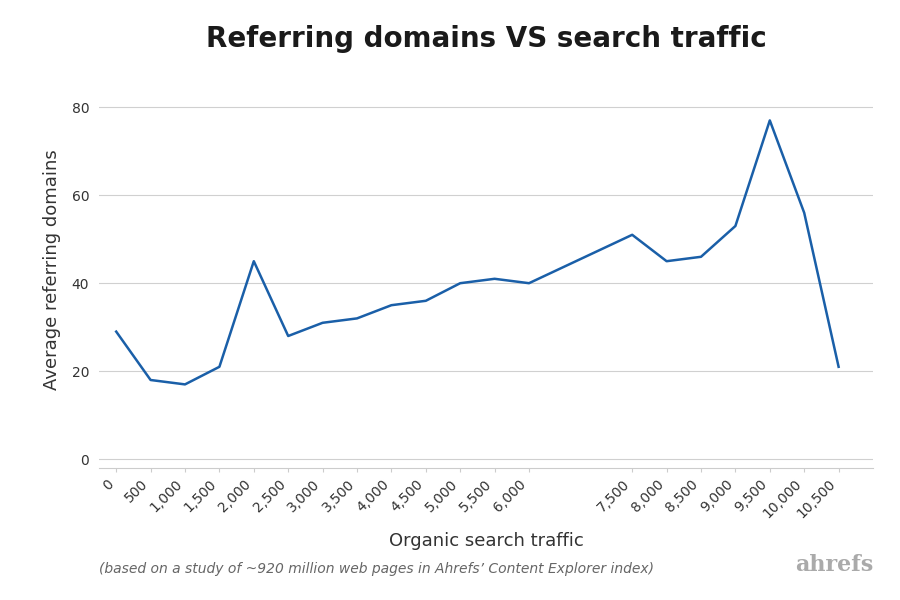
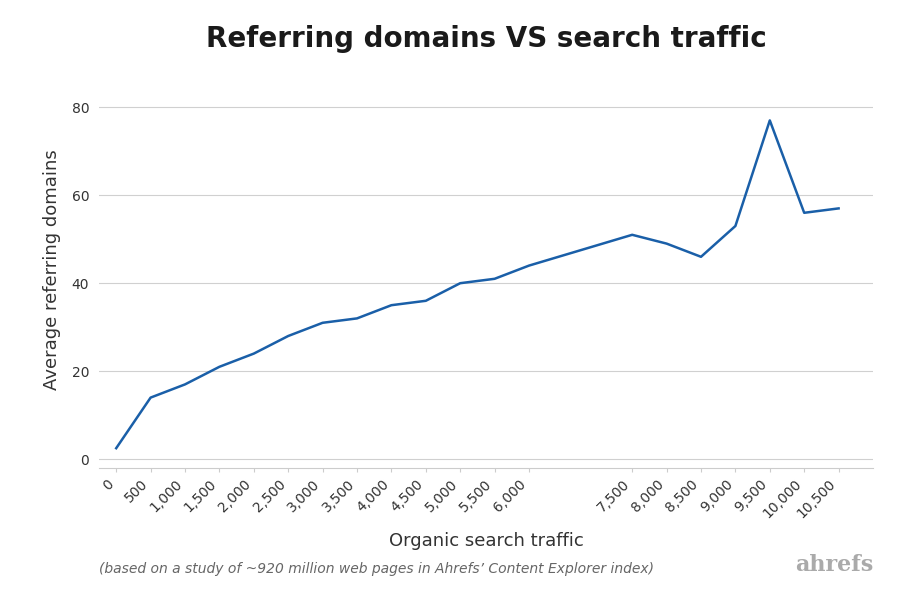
0: 29.0 -> 2.5
500: 18.0 -> 14.0
2,000: 45.0 -> 24.0
6,000: 40.0 -> 44.0
8,000: 45.0 -> 49.0
10,500: 21.0 -> 57.0
